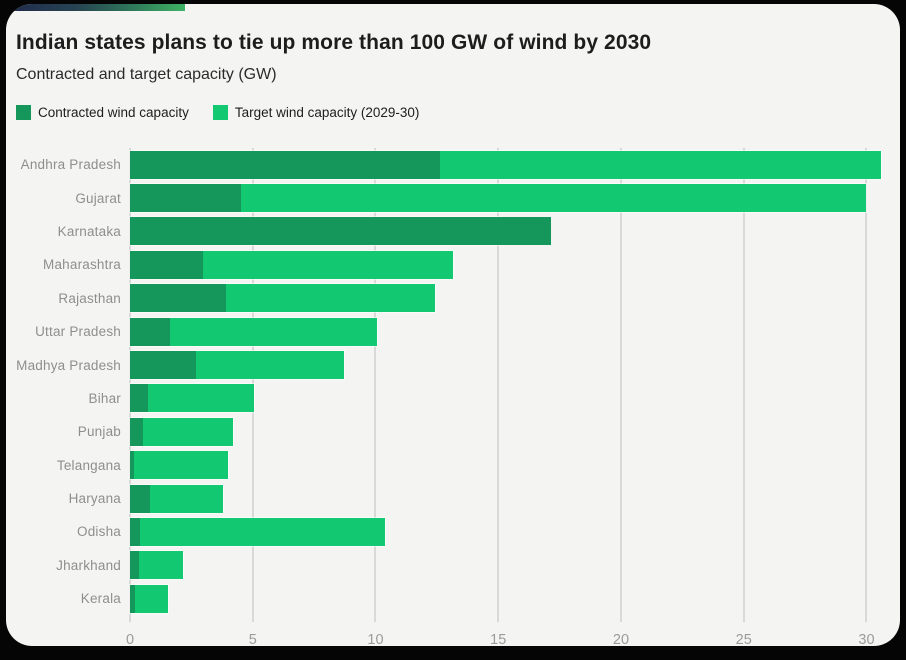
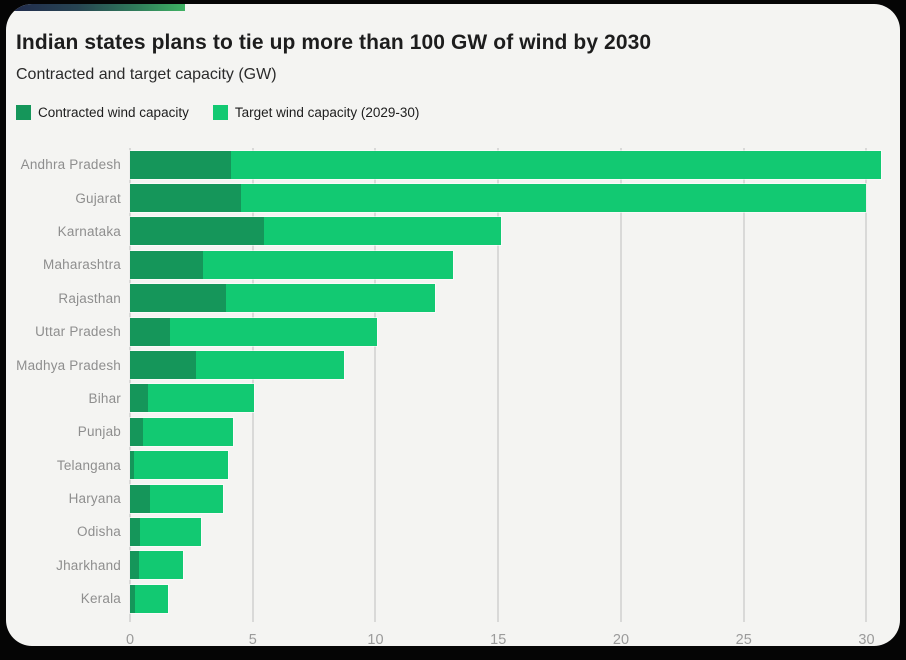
Contracted wind capacity/Andhra Pradesh: 12.3 -> 4.0
Contracted wind capacity/Karnataka: 16.7 -> 5.3
Target wind capacity (2029-30)/Odisha: 10.1 -> 2.8
